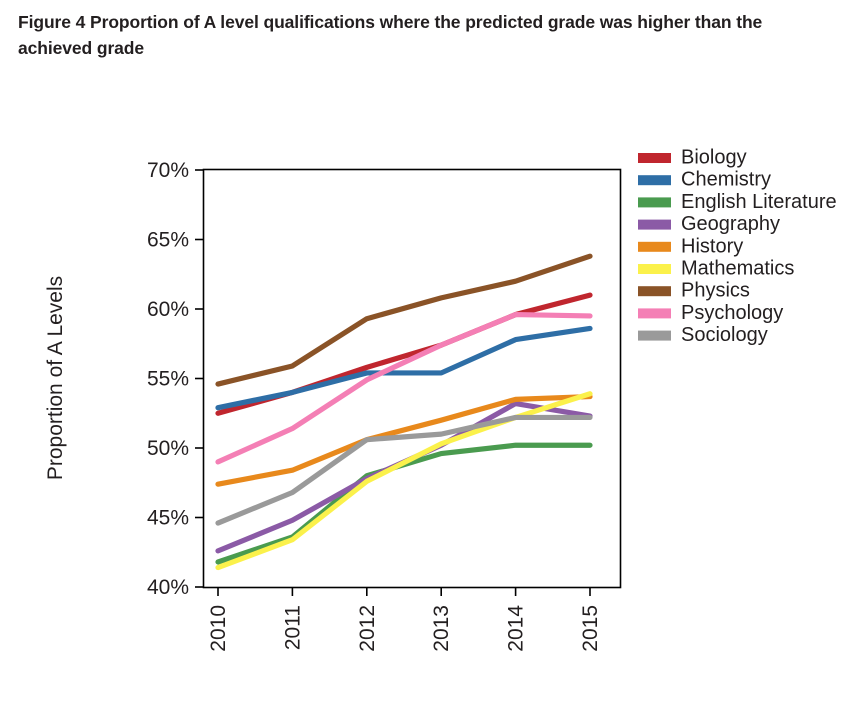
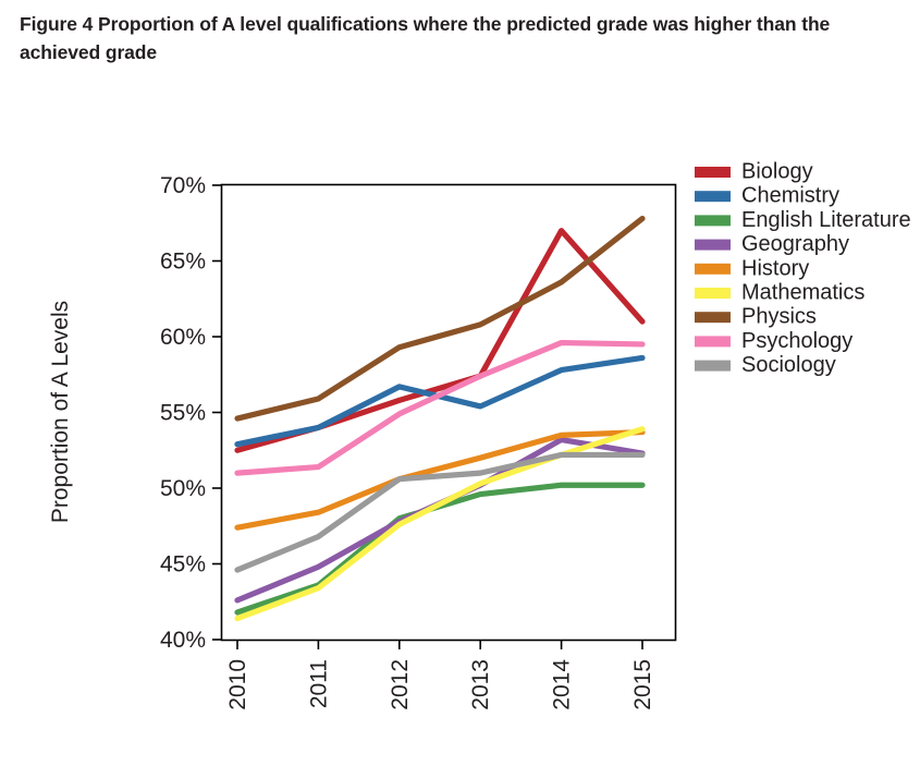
Psychology/2010: 49.0% -> 51.0%
Chemistry/2012: 55.4% -> 56.7%
Biology/2014: 59.6% -> 67.0%
Physics/2014: 62.0% -> 63.6%
Physics/2015: 63.8% -> 67.8%
